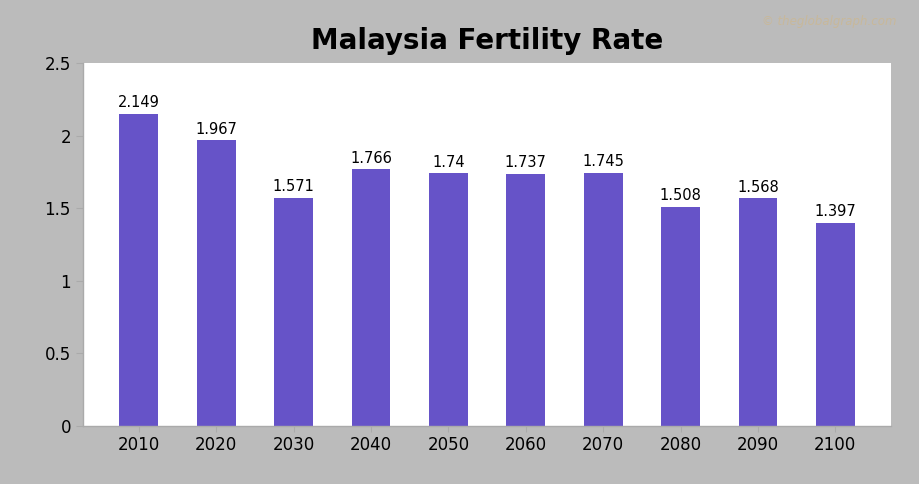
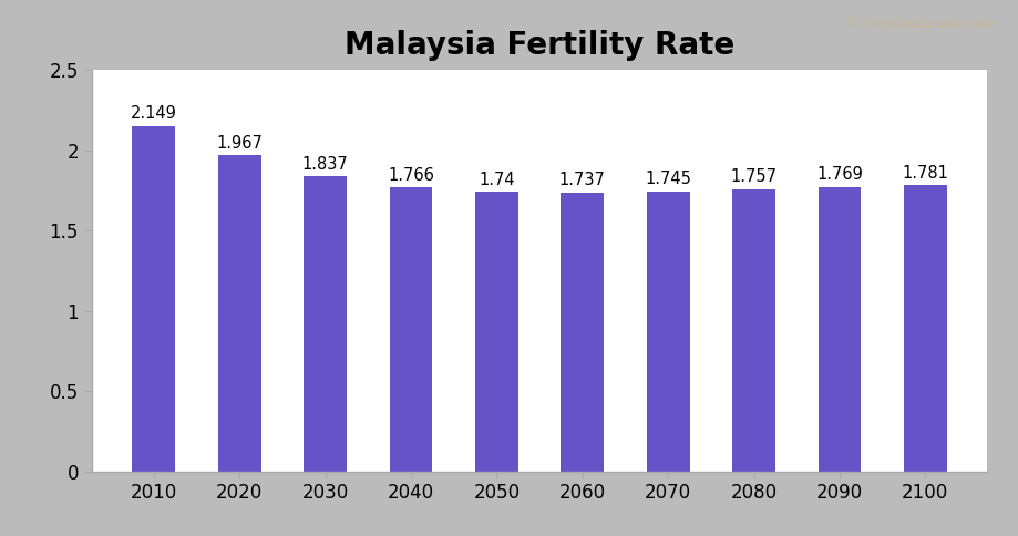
2030: 1.571 -> 1.837
2080: 1.508 -> 1.757
2090: 1.568 -> 1.769
2100: 1.397 -> 1.781
